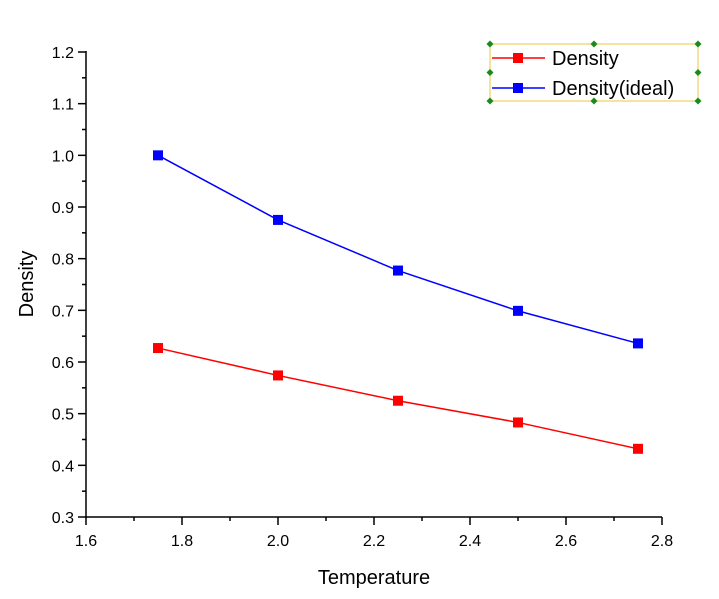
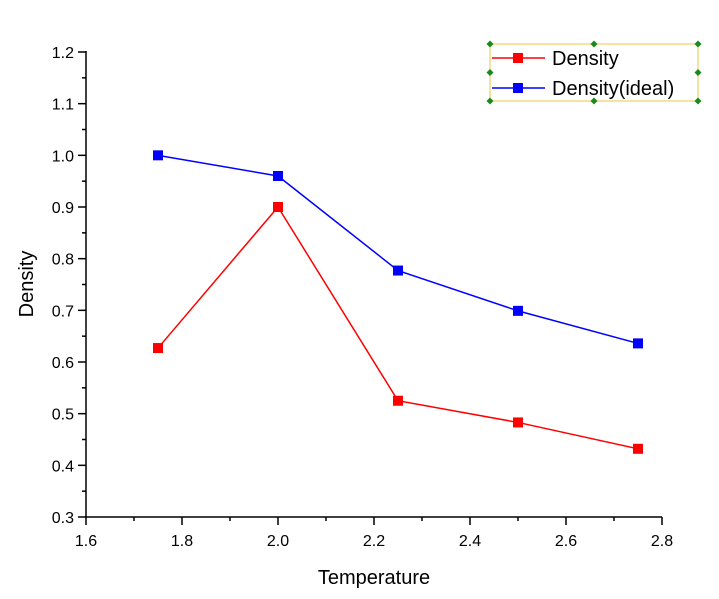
Density/2.0: 0.57 -> 0.90
Density(ideal)/2.0: 0.88 -> 0.96
